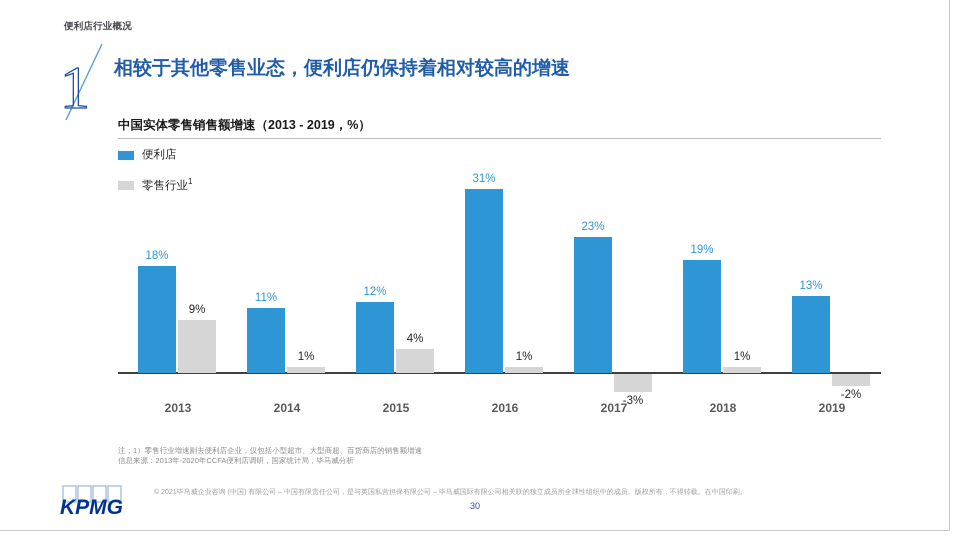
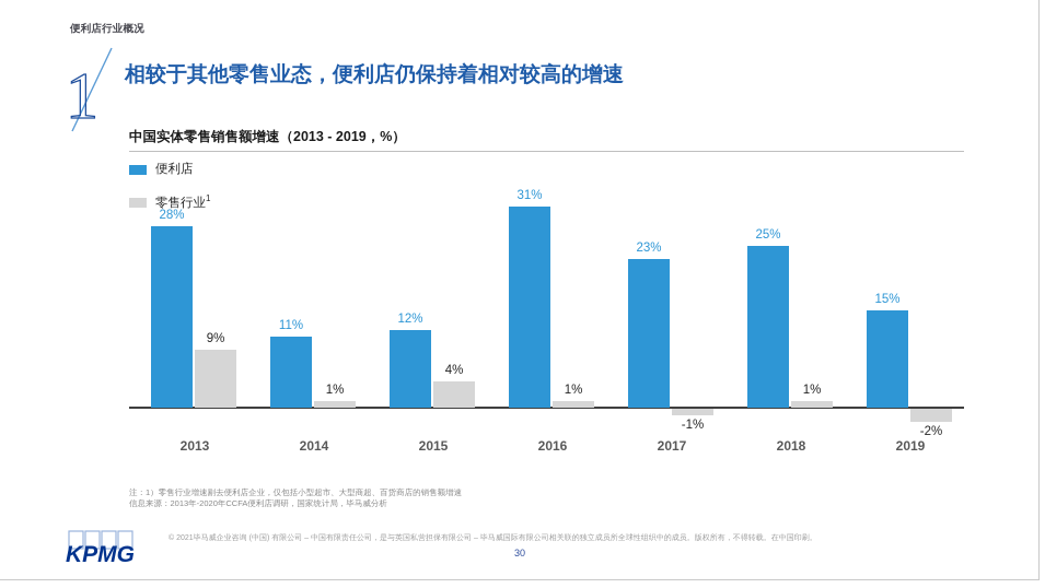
便利店/2013: 18% -> 28%
零售行业/2017: -3% -> -1%
便利店/2018: 19% -> 25%
便利店/2019: 13% -> 15%
